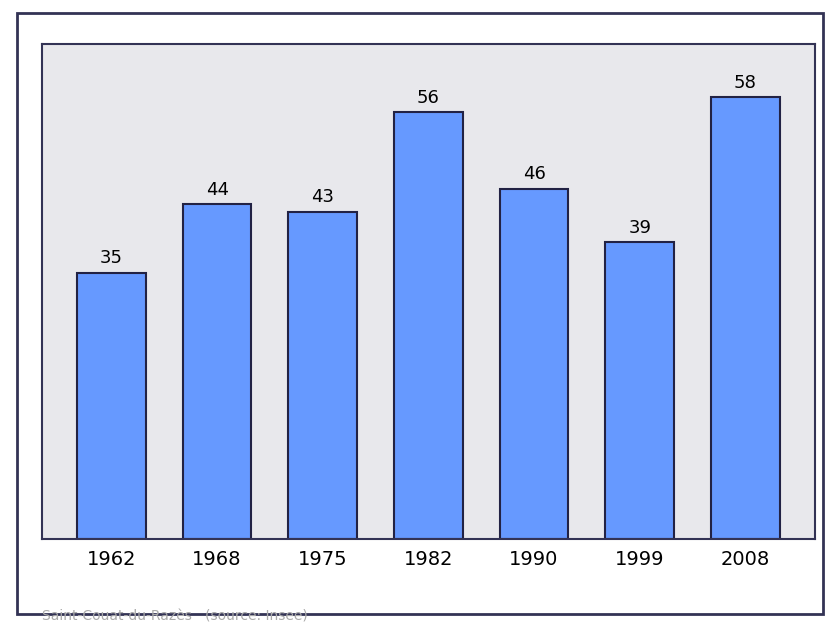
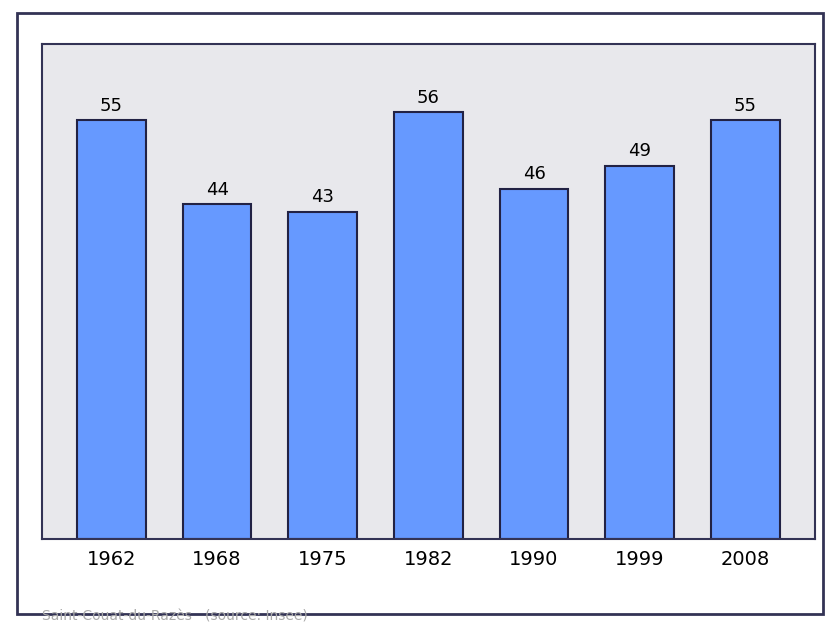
1962: 35 -> 55
1999: 39 -> 49
2008: 58 -> 55
